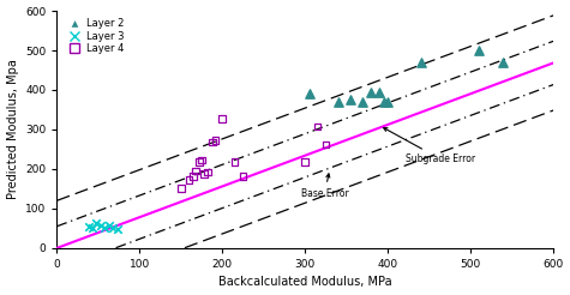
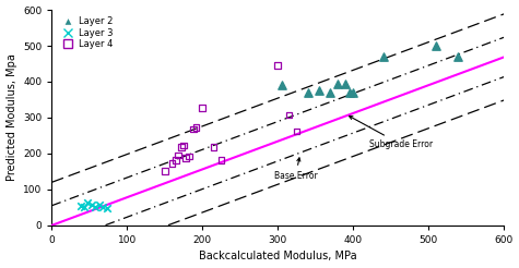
Layer 4/300: 218 -> 445
